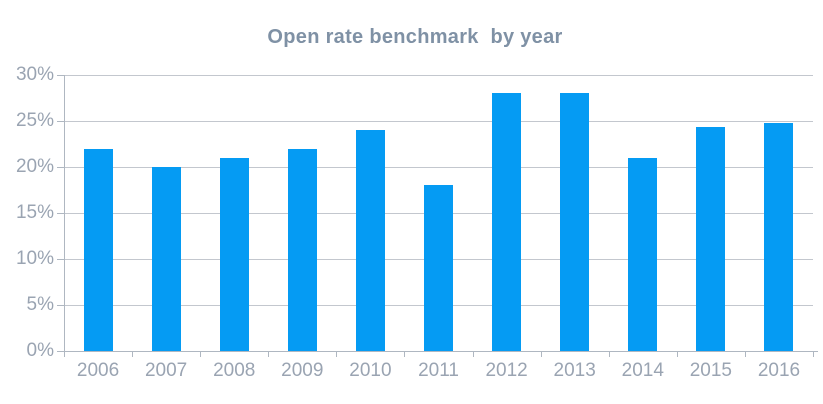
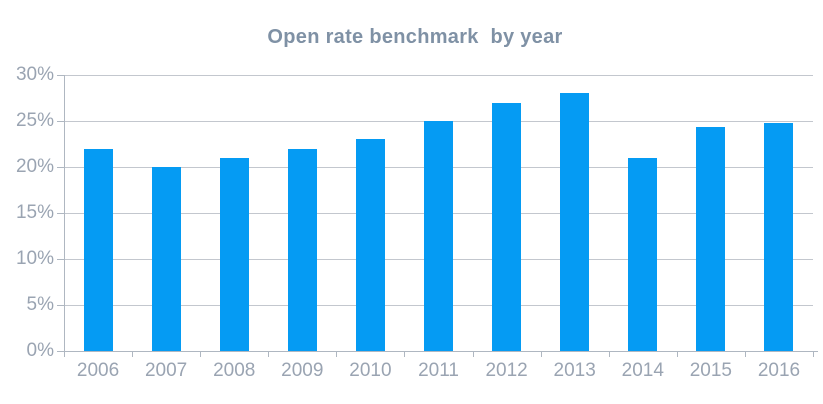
2010: 24% -> 23%
2011: 18% -> 25%
2012: 28% -> 27%
